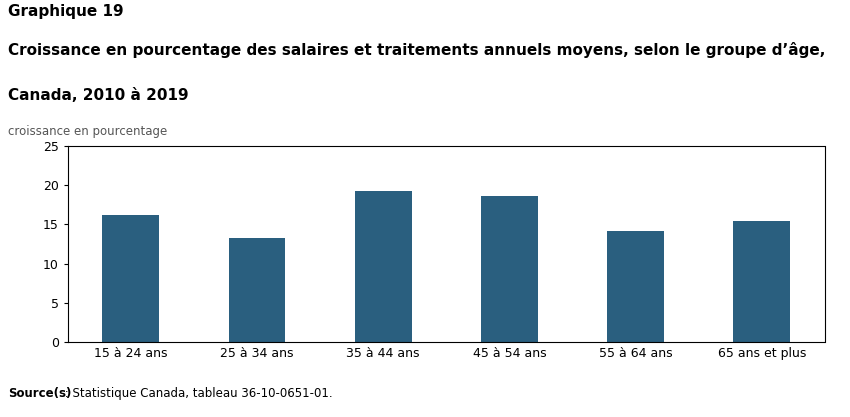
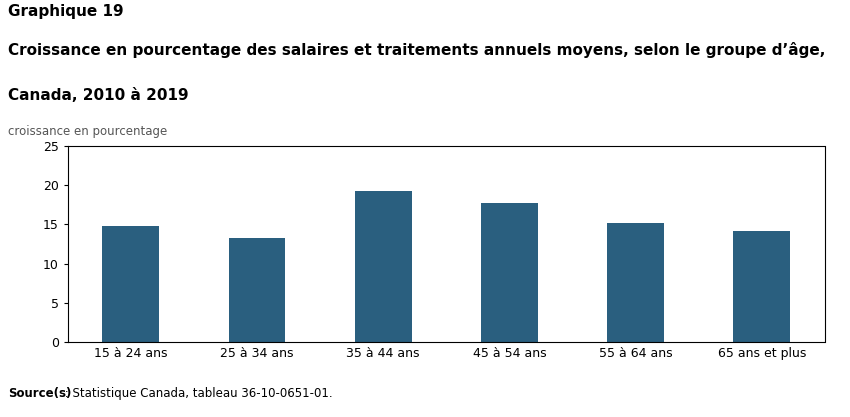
15 à 24 ans: 16.2 -> 14.8
45 à 54 ans: 18.6 -> 17.7
55 à 64 ans: 14.2 -> 15.2
65 ans et plus: 15.4 -> 14.1
